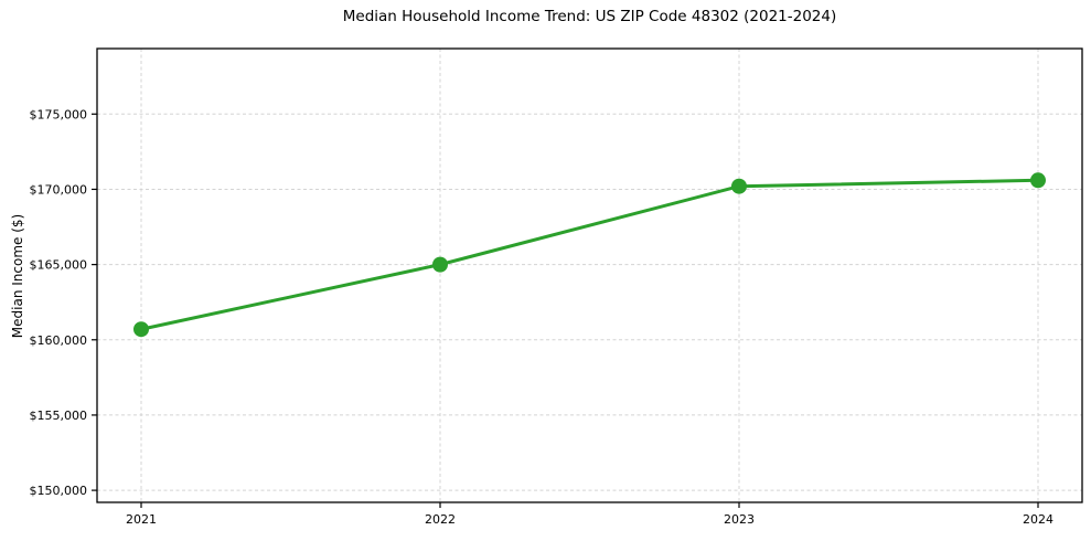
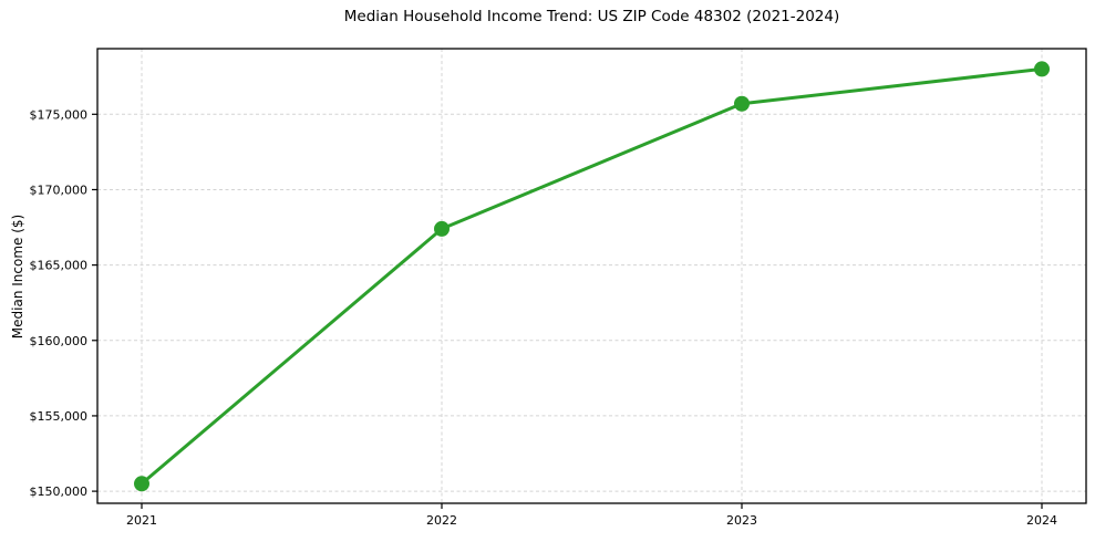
2021: $160700 -> $150500
2022: $165000 -> $167400
2023: $170200 -> $175700
2024: $170600 -> $178000
